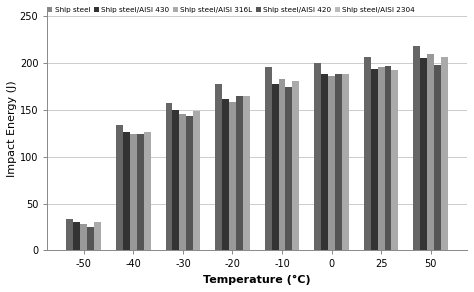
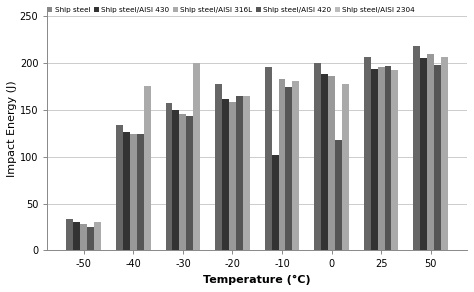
Ship steel/AISI 316L/-40: 126 -> 176
Ship steel/AISI 316L/-30: 149 -> 200
Ship steel/AISI 430/-10: 178 -> 102
Ship steel/AISI 420/0: 188 -> 118
Ship steel/AISI 316L/0: 188 -> 178
